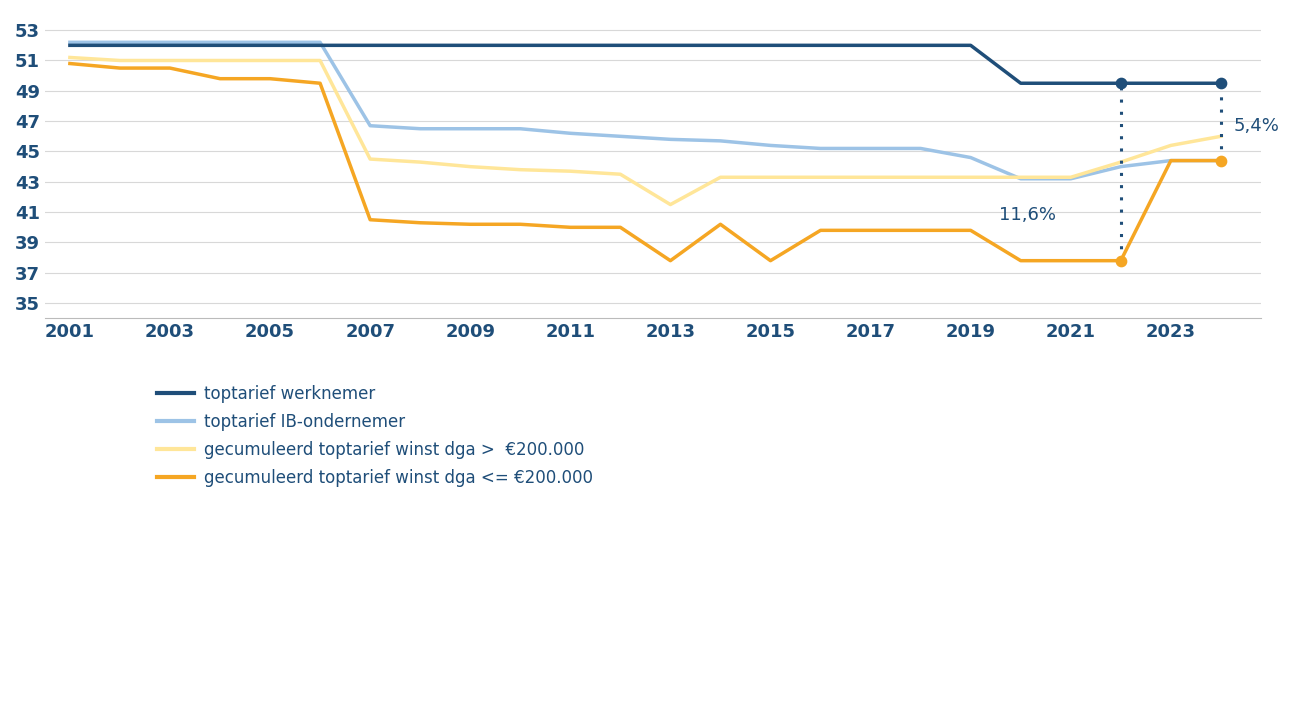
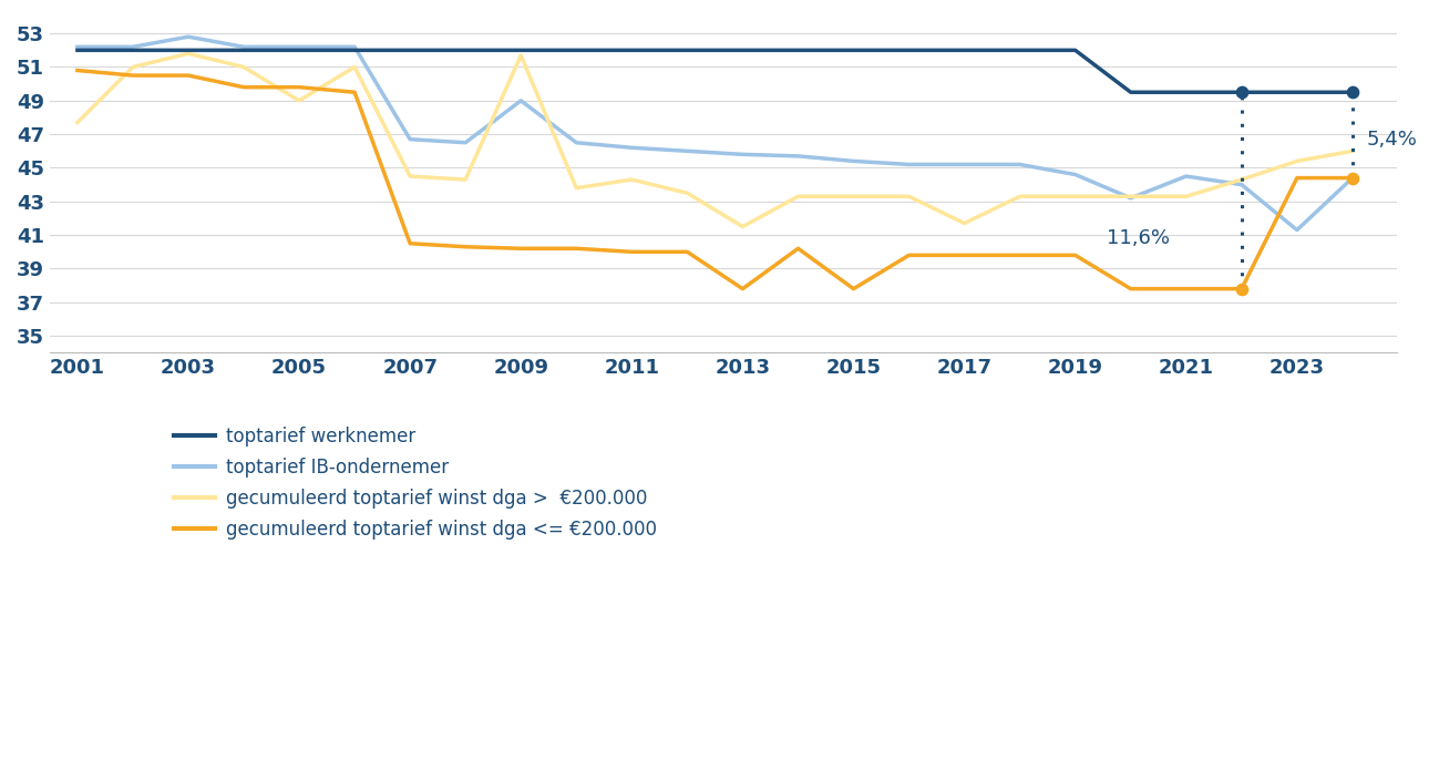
gecumuleerd toptarief winst dga > €200.000/2001: 51.2 -> 47.7
toptarief IB-ondernemer/2003: 52.2 -> 52.8
gecumuleerd toptarief winst dga > €200.000/2003: 51.0 -> 51.8
gecumuleerd toptarief winst dga > €200.000/2005: 51.0 -> 49.0
toptarief IB-ondernemer/2009: 46.5 -> 49.0
gecumuleerd toptarief winst dga > €200.000/2009: 44.0 -> 51.7
gecumuleerd toptarief winst dga > €200.000/2011: 43.7 -> 44.3
gecumuleerd toptarief winst dga > €200.000/2017: 43.3 -> 41.7
toptarief IB-ondernemer/2021: 43.2 -> 44.5
toptarief IB-ondernemer/2023: 44.4 -> 41.3
